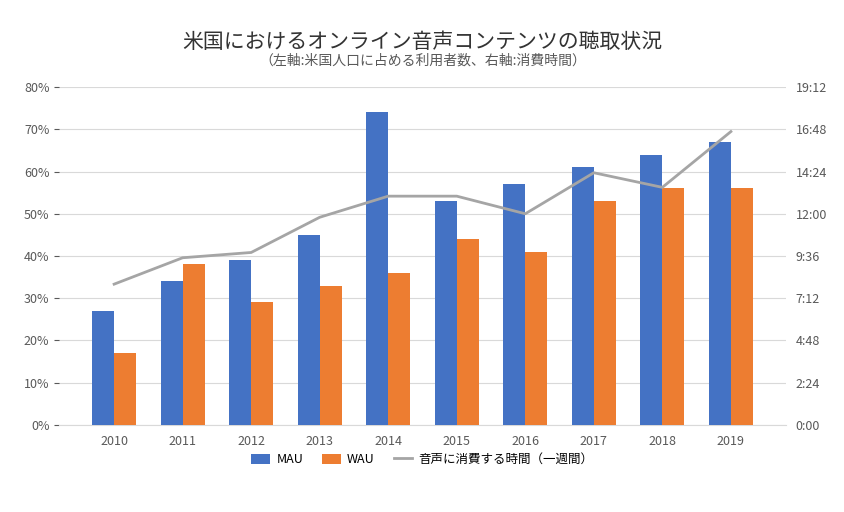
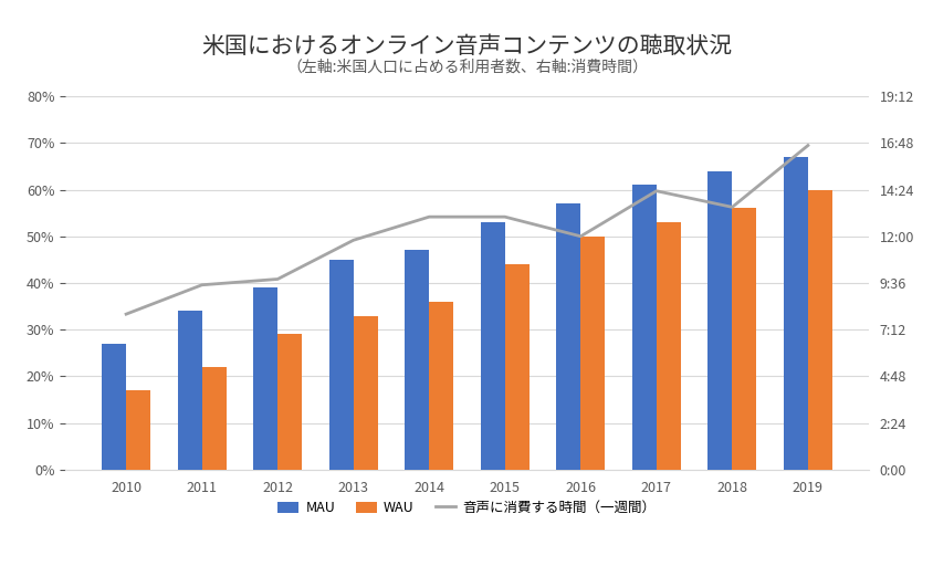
WAU/2011: 38% -> 22%
MAU/2014: 74% -> 47%
WAU/2016: 41% -> 50%
WAU/2019: 56% -> 60%
